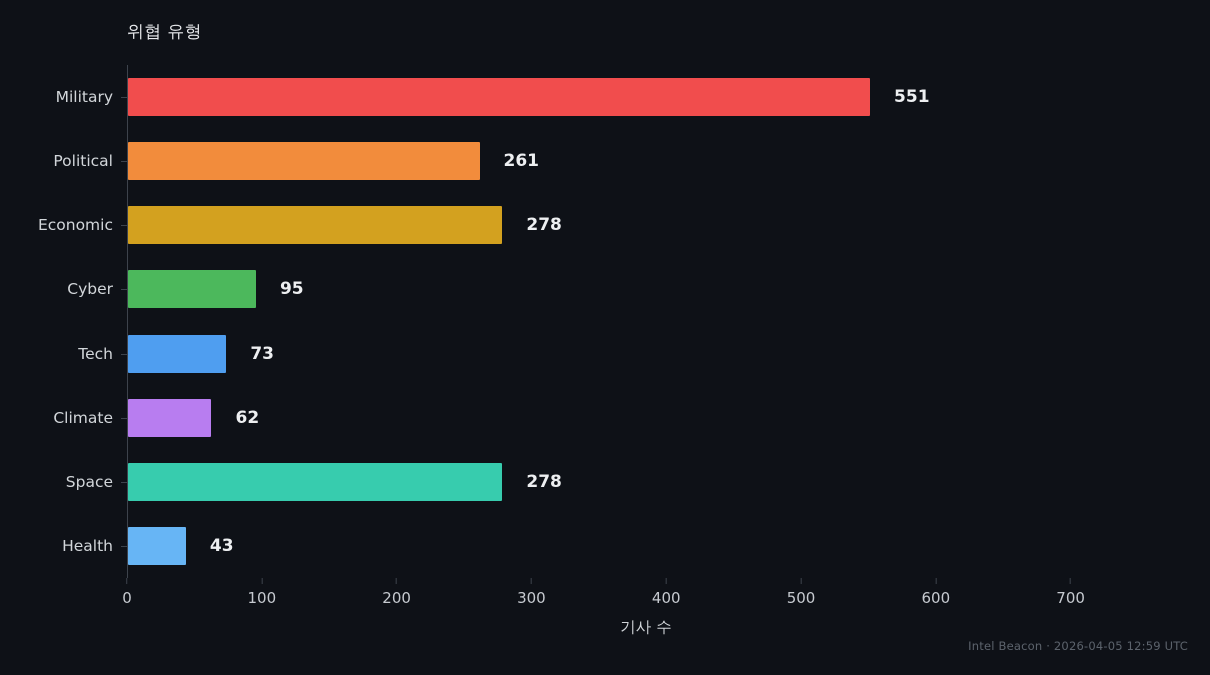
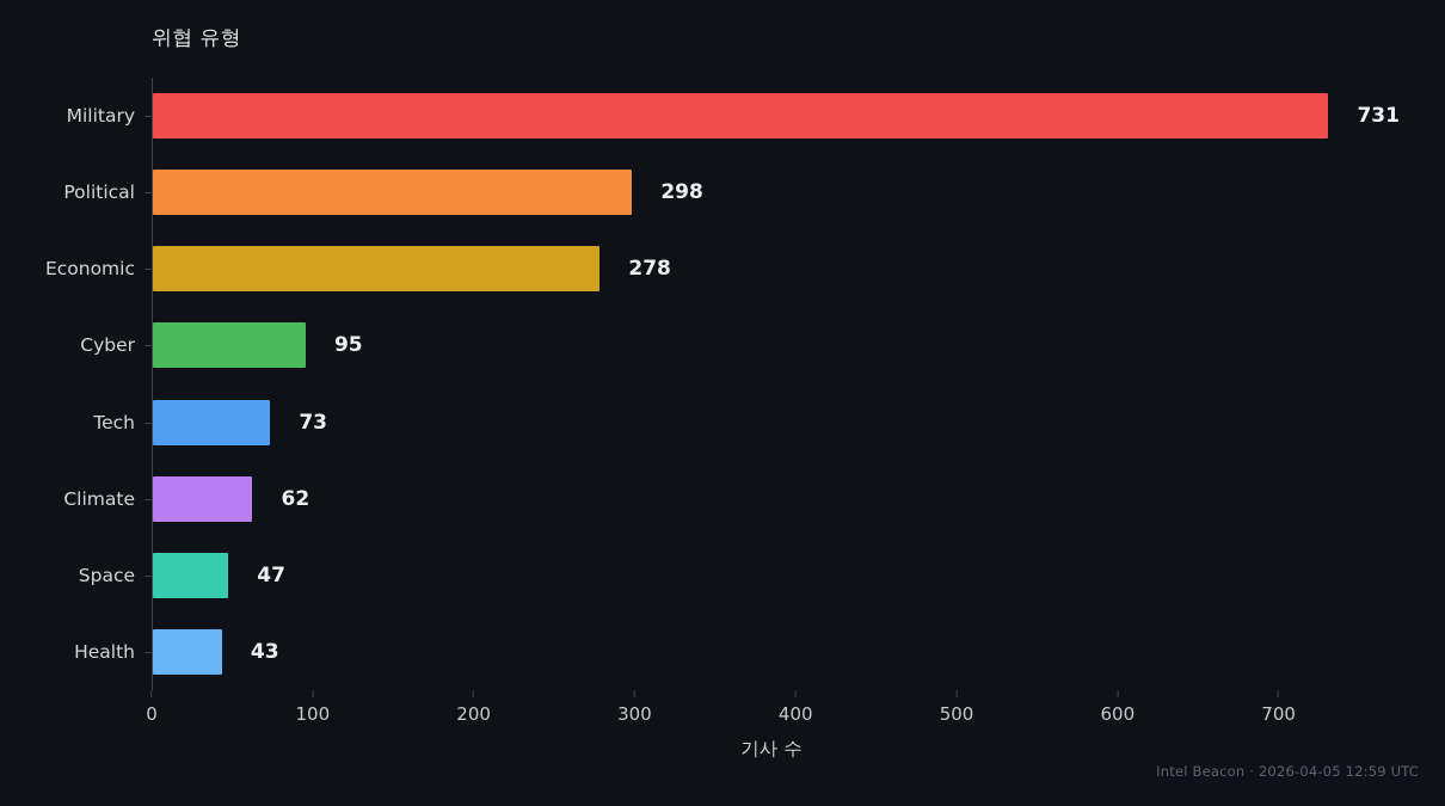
Military: 551 -> 731
Political: 261 -> 298
Space: 278 -> 47
